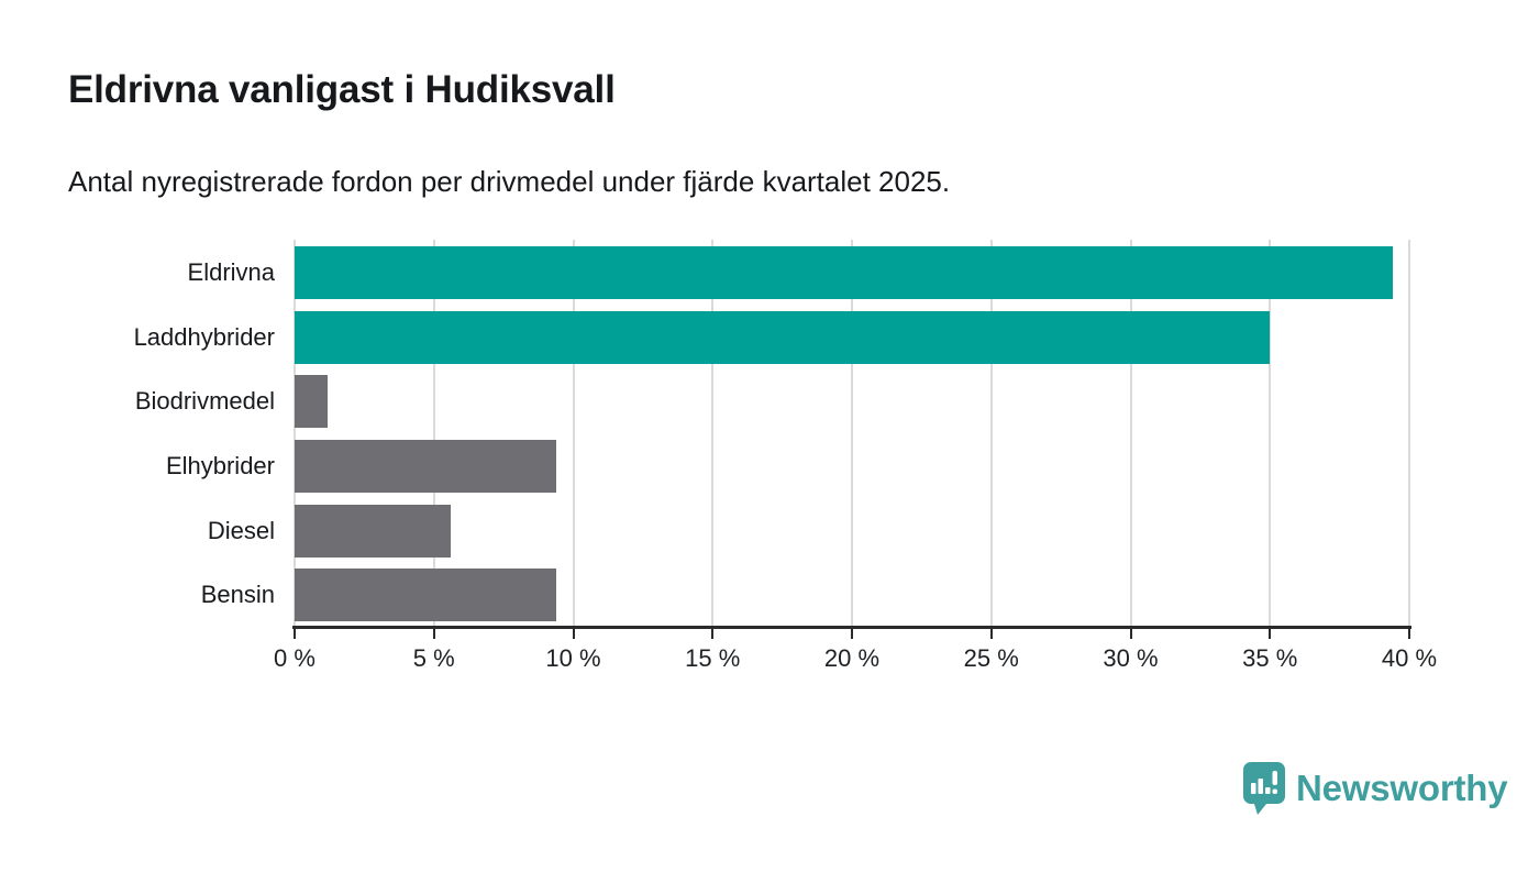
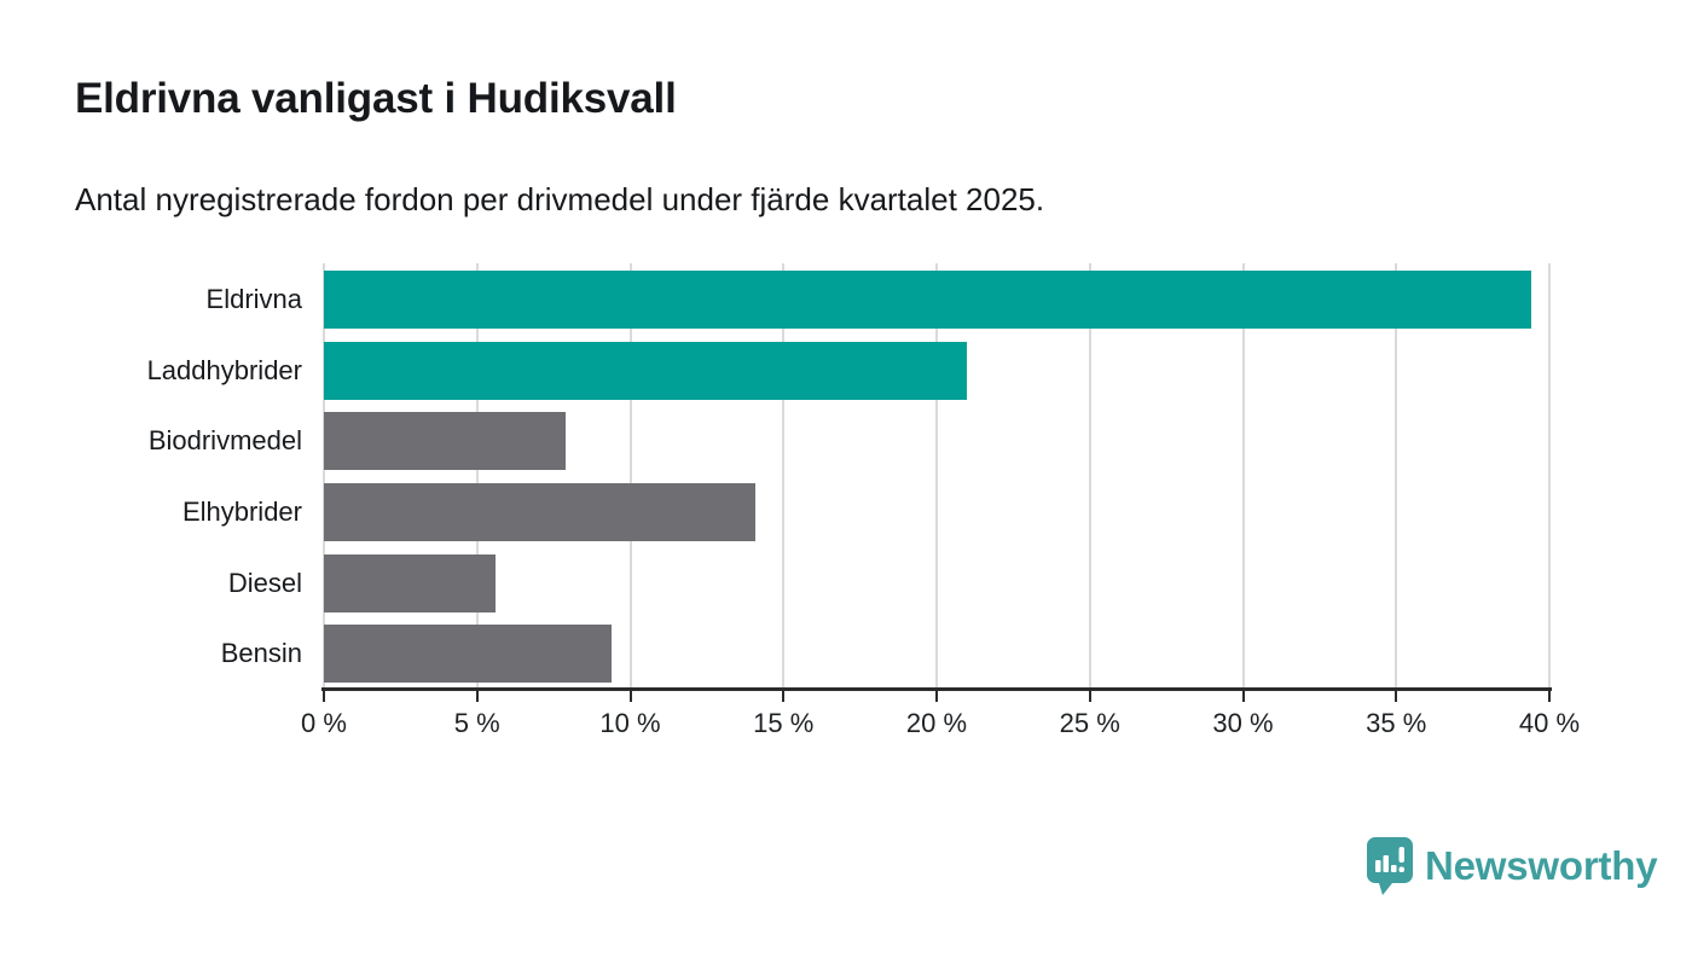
Laddhybrider: 35.0% -> 21.0%
Biodrivmedel: 1.2% -> 7.9%
Elhybrider: 9.4% -> 14.1%
